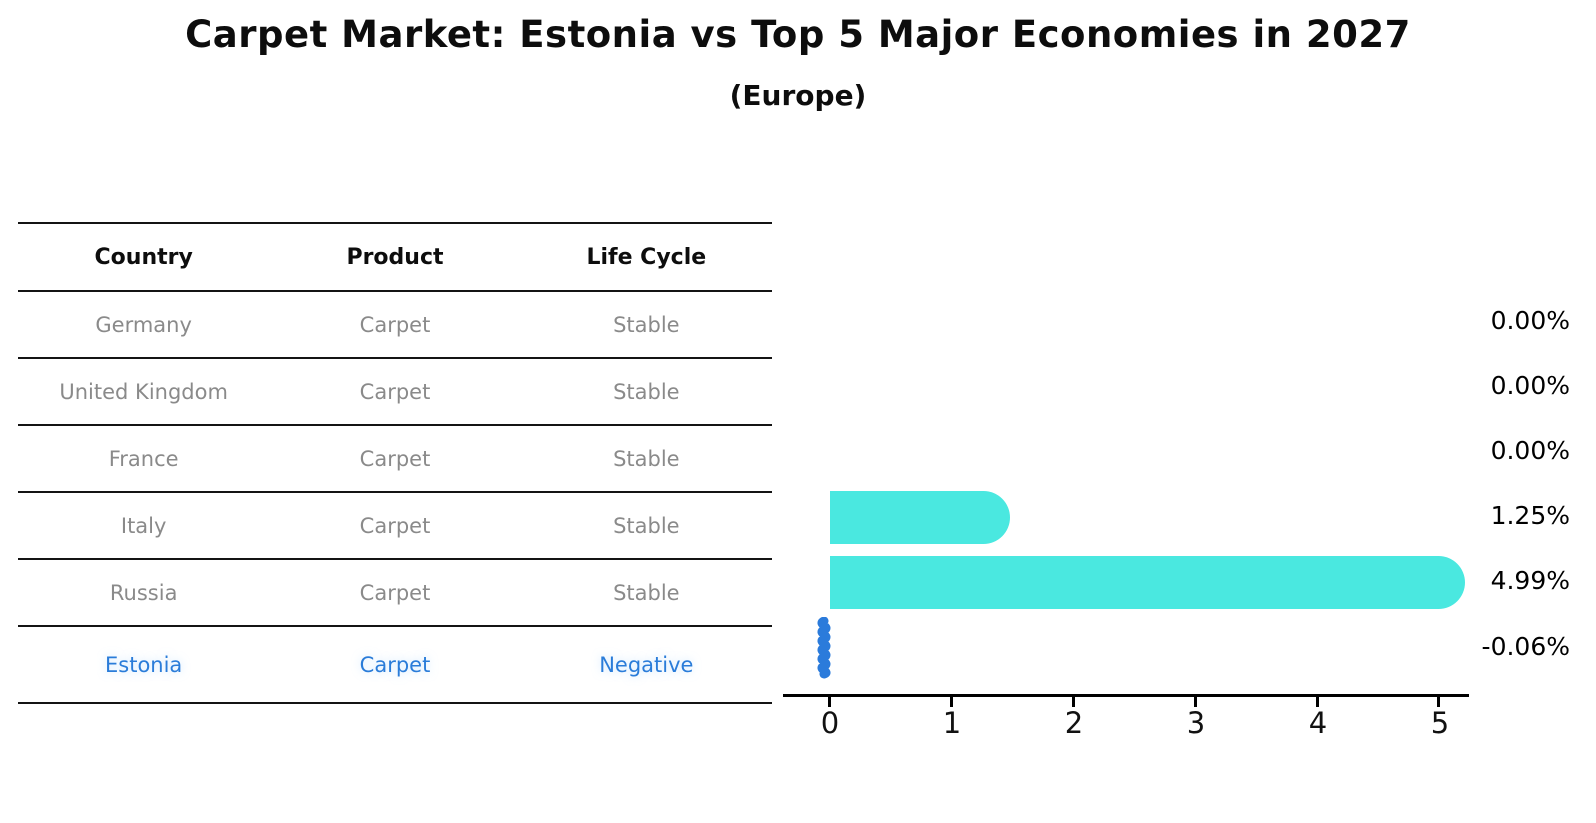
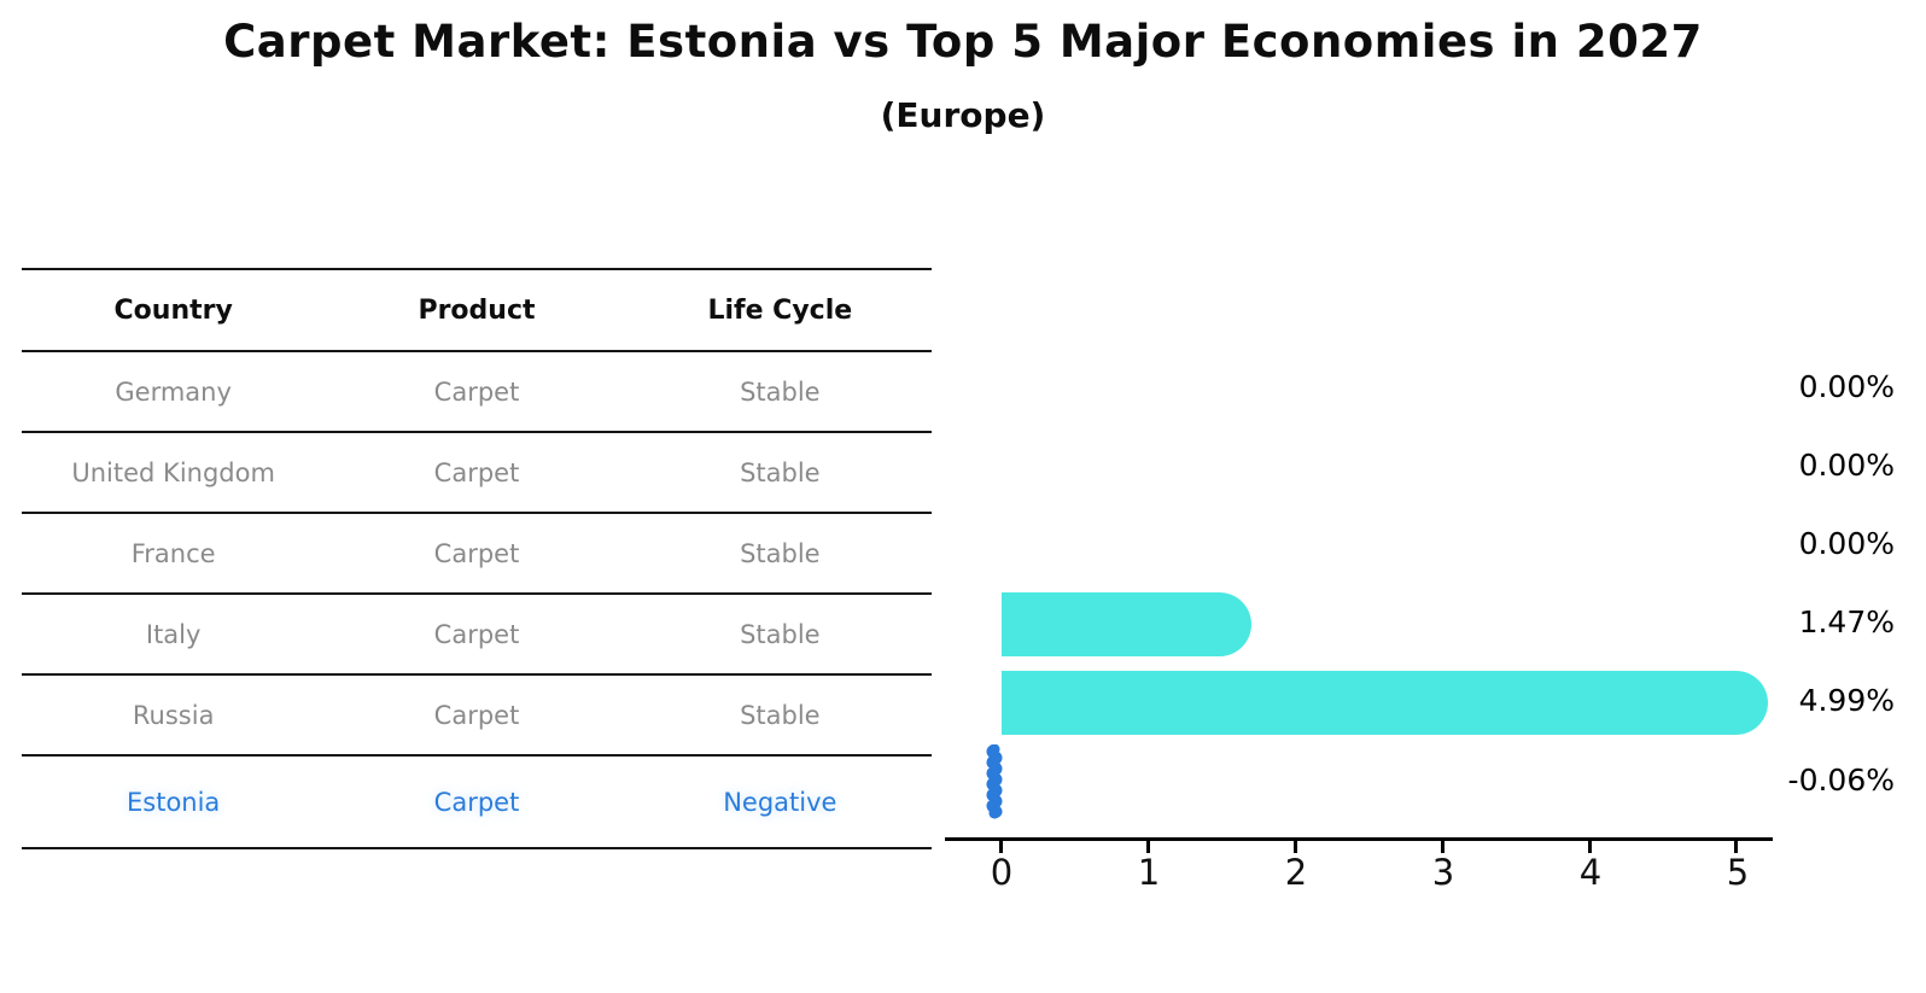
Italy: 1.25% -> 1.47%
